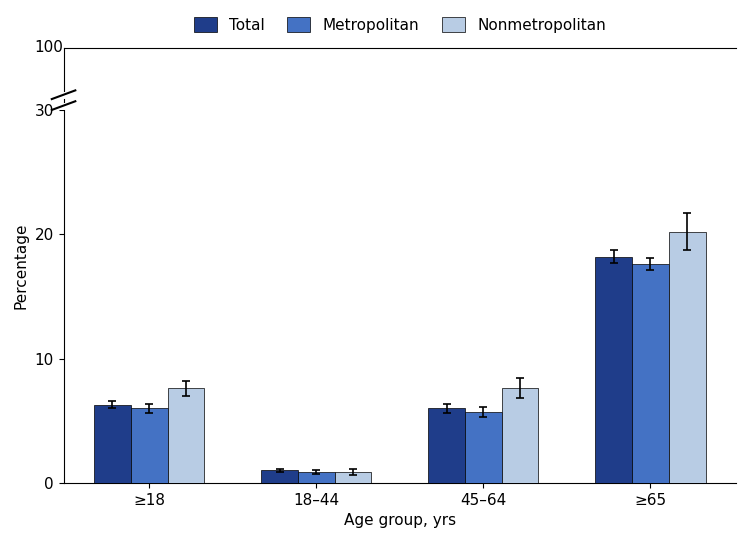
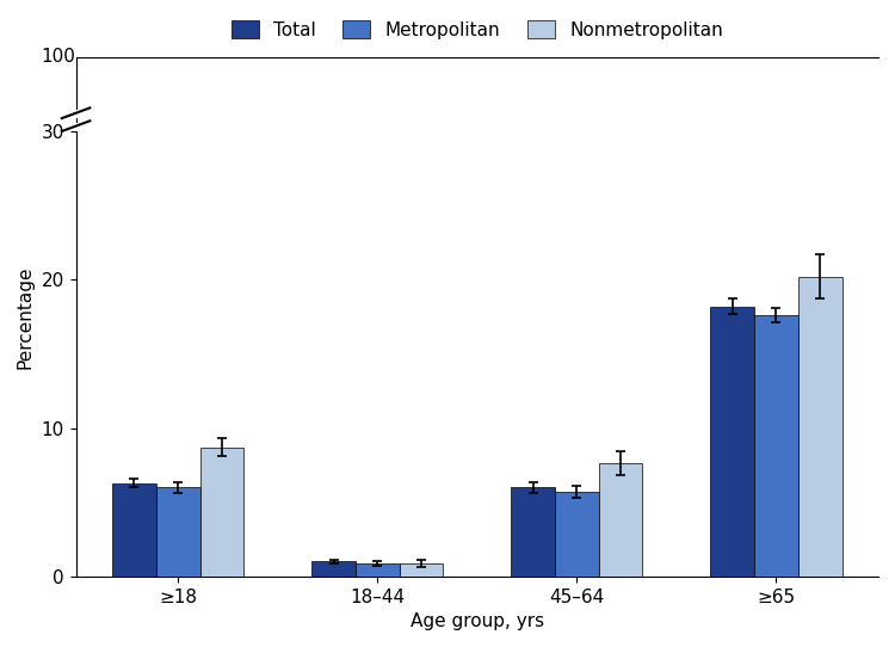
Nonmetropolitan/≥18: 7.6 -> 8.7
